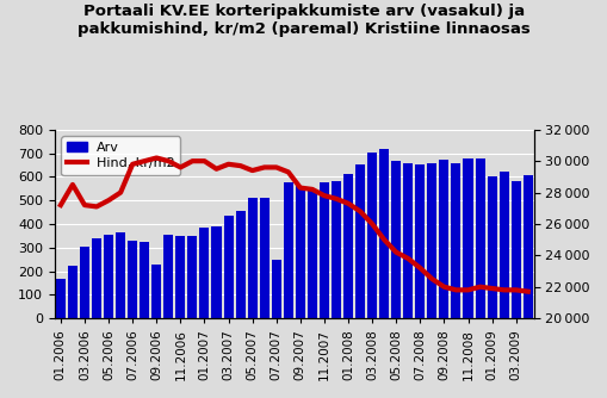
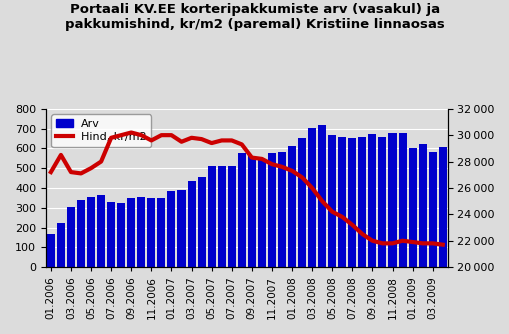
Arv/09.2006: 230 -> 350
Arv/07.2007: 250 -> 510
